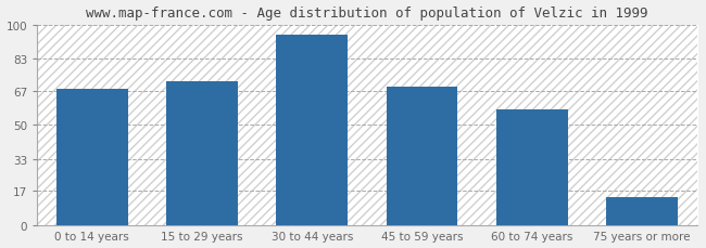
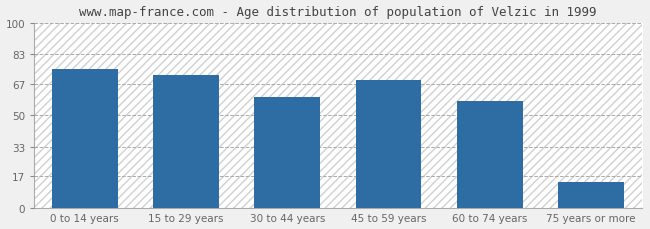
0 to 14 years: 68 -> 75
30 to 44 years: 95 -> 60
